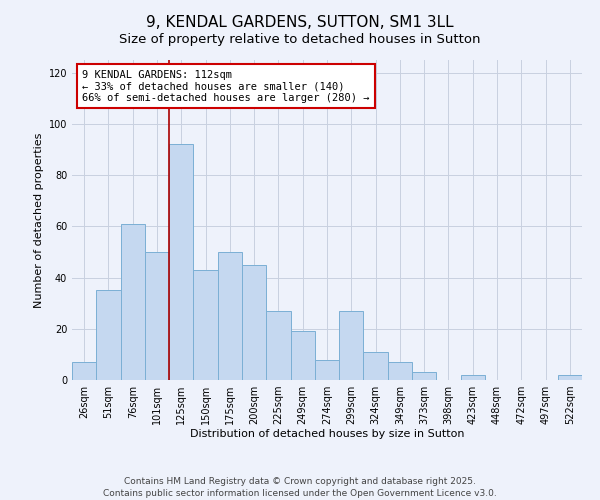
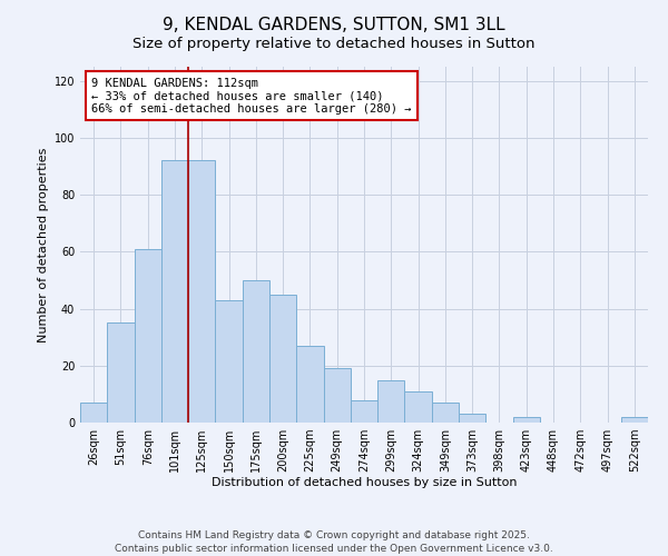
101sqm: 50 -> 92
299sqm: 27 -> 15
